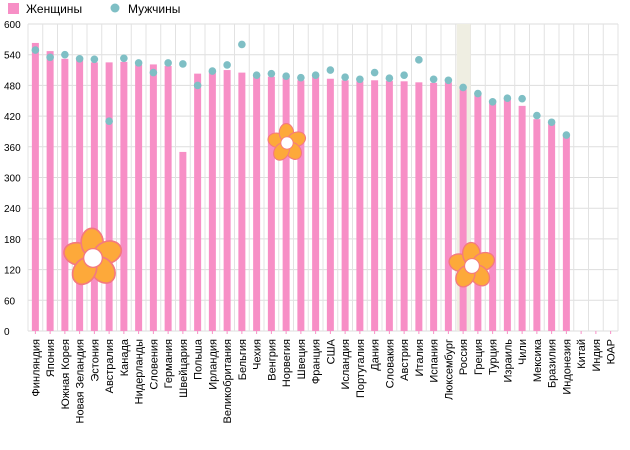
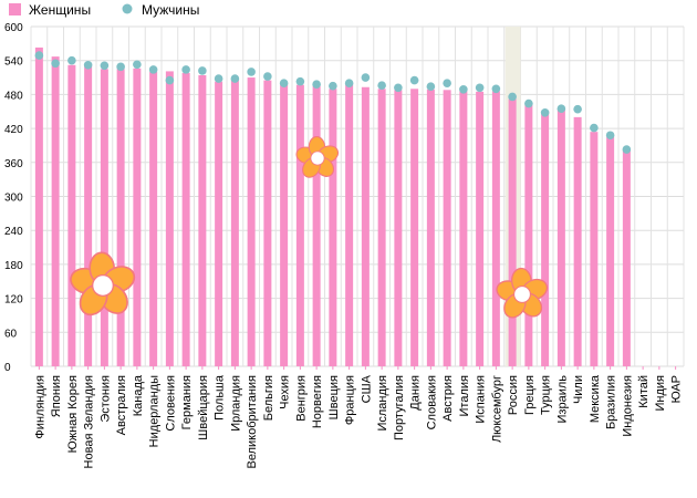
Мужчины/Австралия: 410 -> 530
Женщины/Швейцария: 350 -> 510
Мужчины/Польша: 480 -> 510
Мужчины/Бельгия: 560 -> 510
Мужчины/Италия: 530 -> 490
